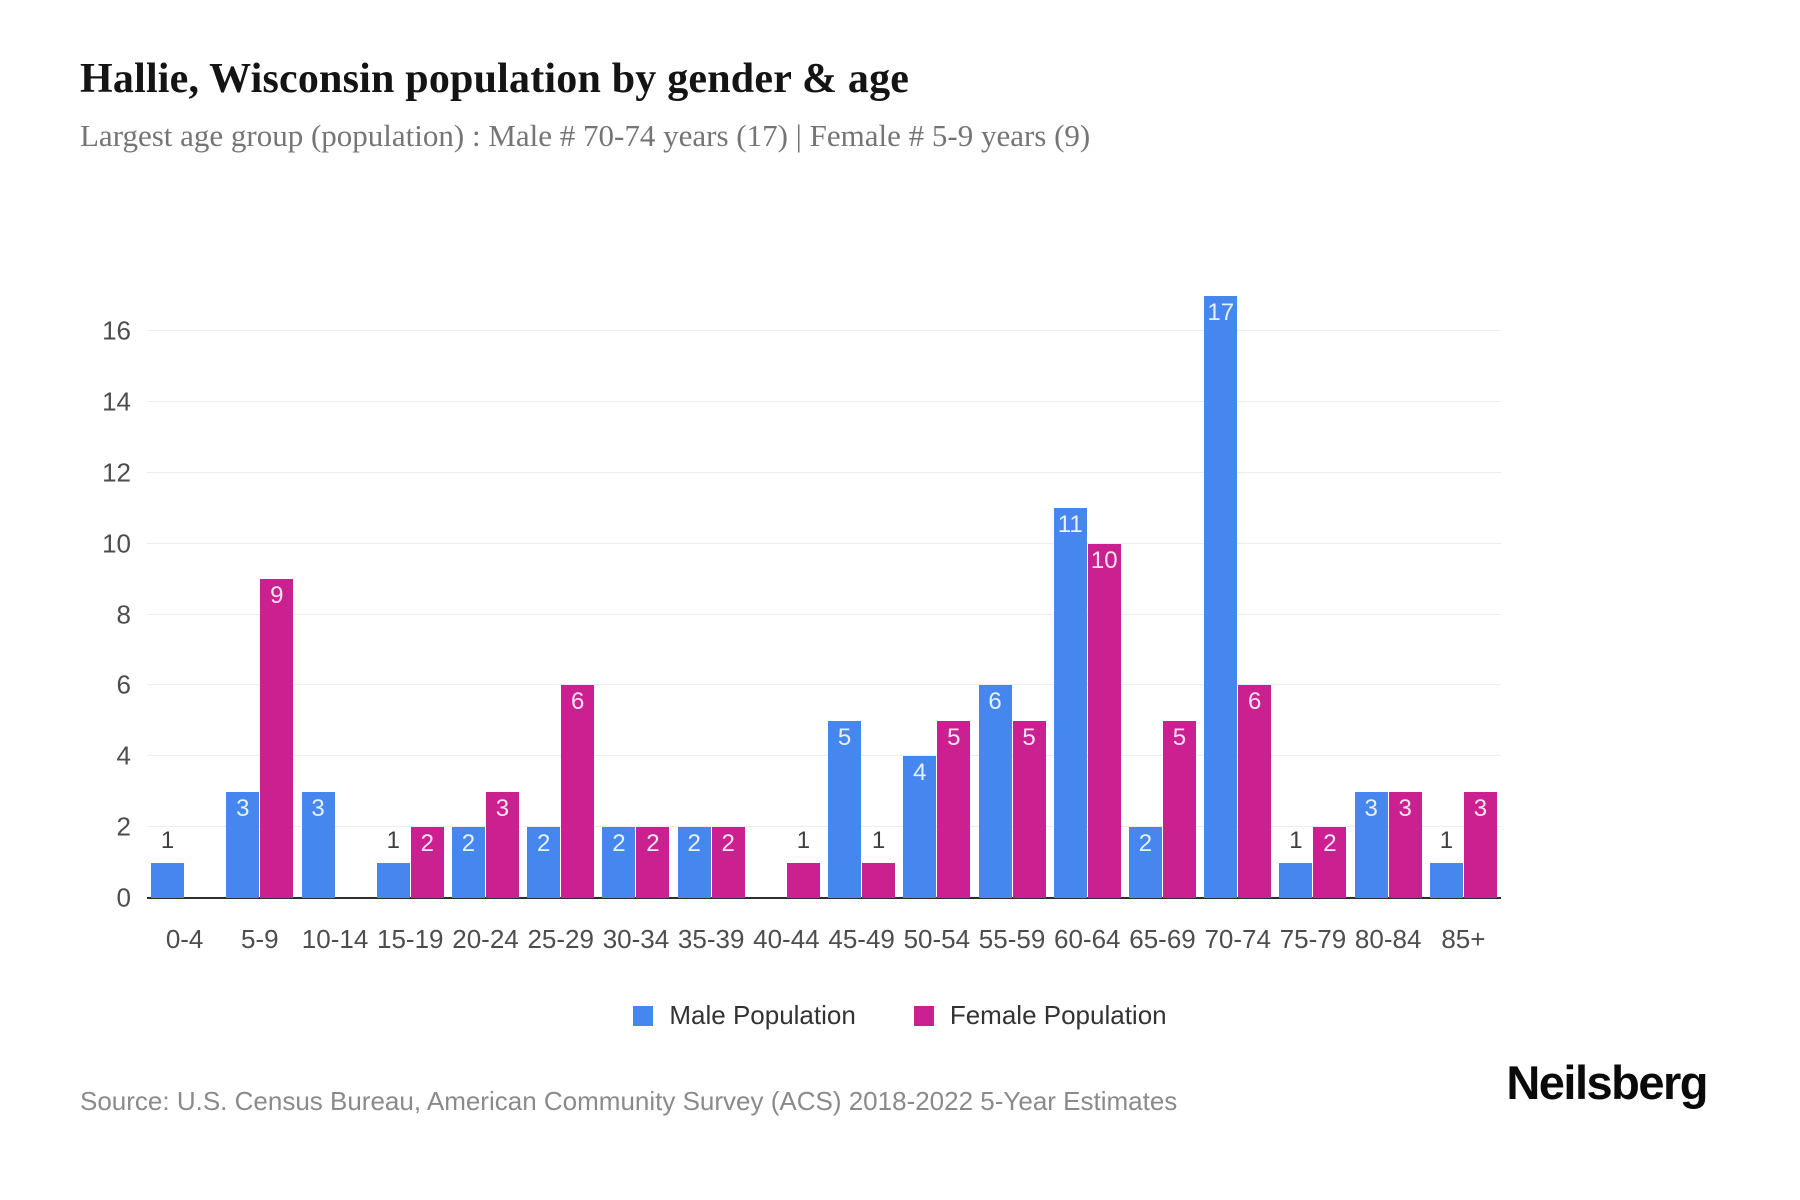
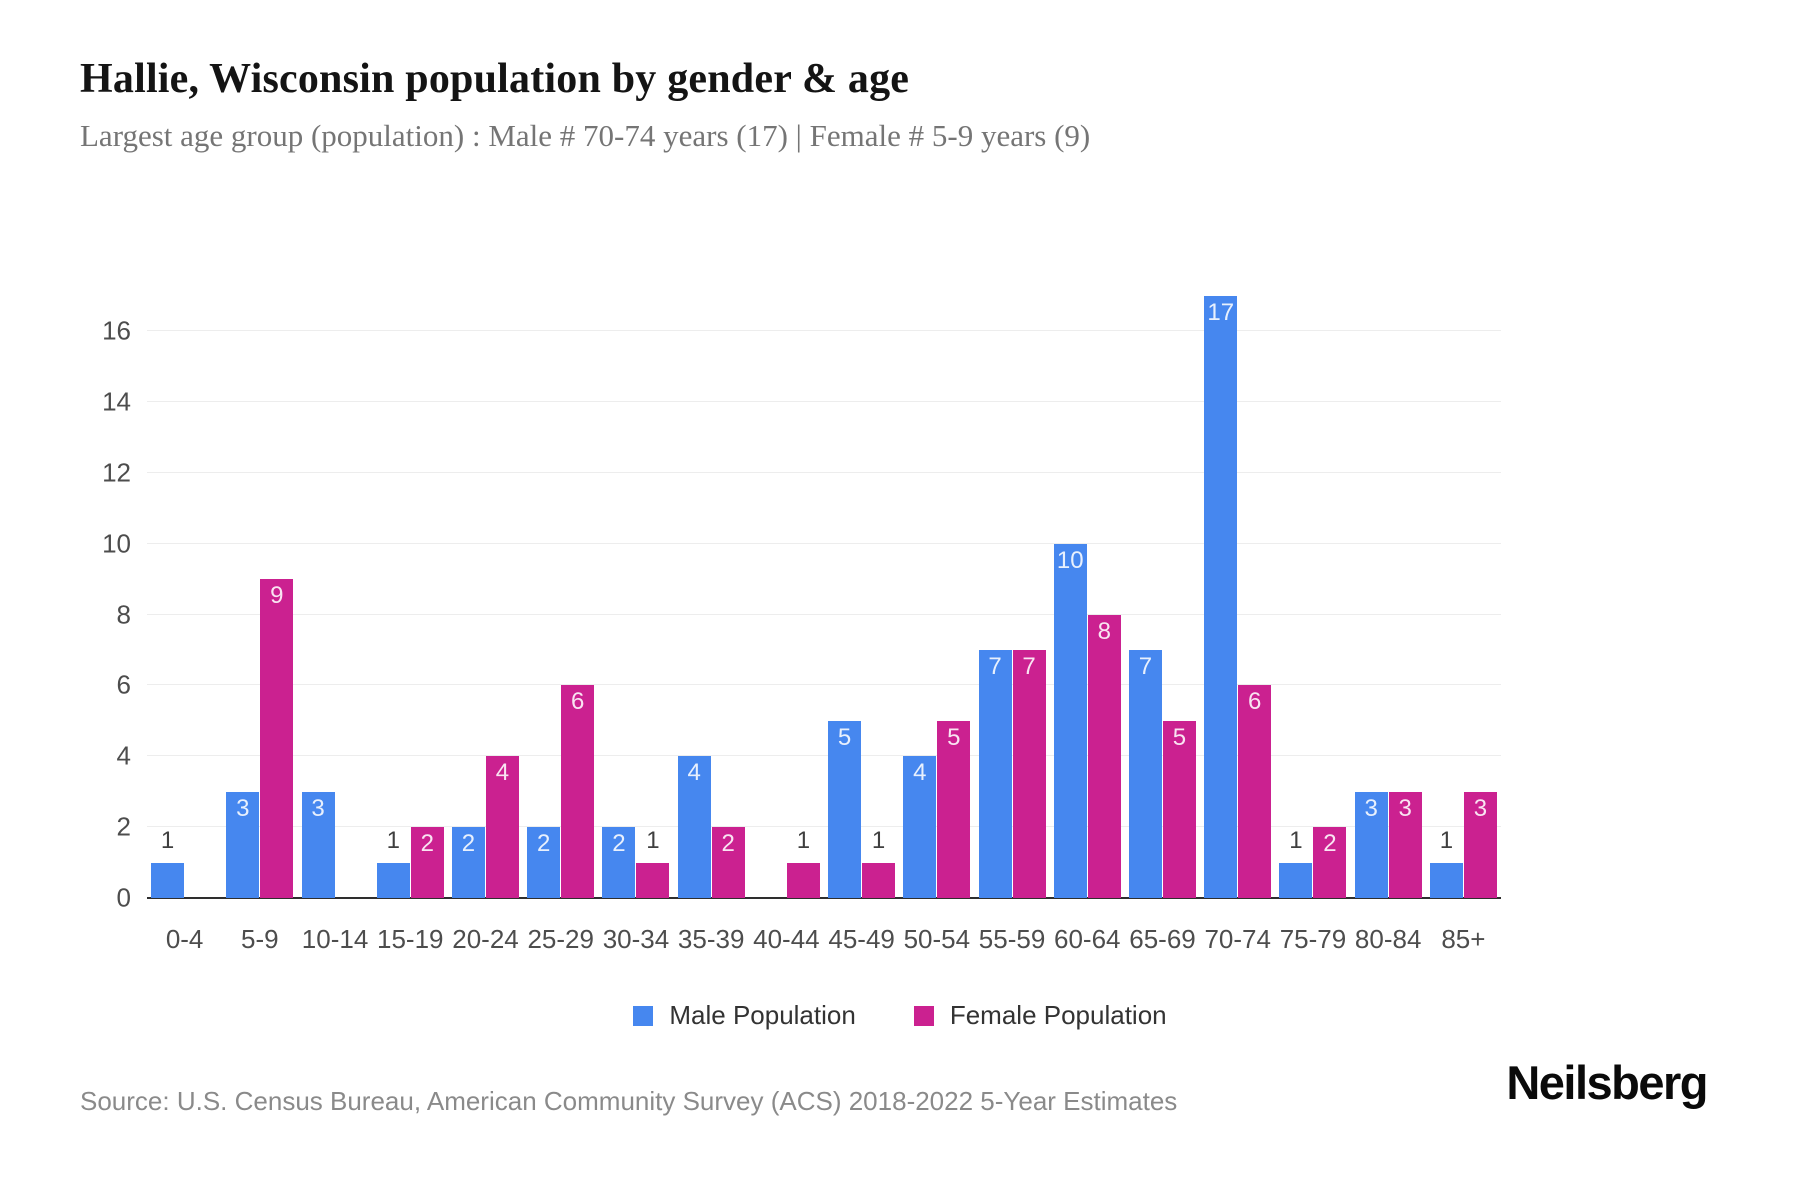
Female Population/20-24: 3 -> 4
Female Population/30-34: 2 -> 1
Male Population/35-39: 2 -> 4
Male Population/55-59: 6 -> 7
Female Population/55-59: 5 -> 7
Male Population/60-64: 11 -> 10
Female Population/60-64: 10 -> 8
Male Population/65-69: 2 -> 7
